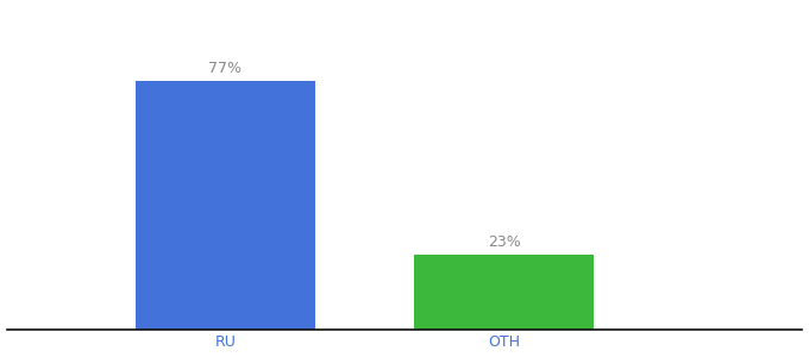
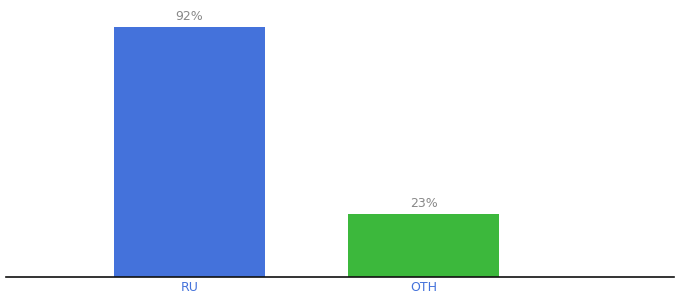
RU: 77% -> 92%
